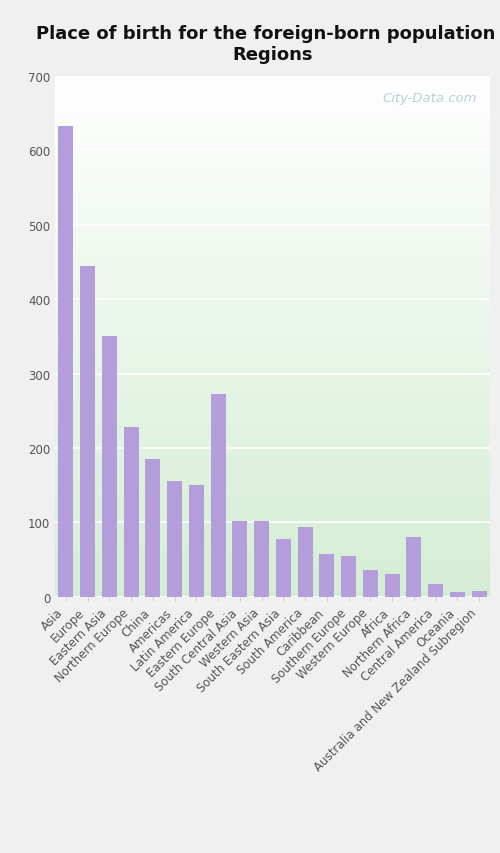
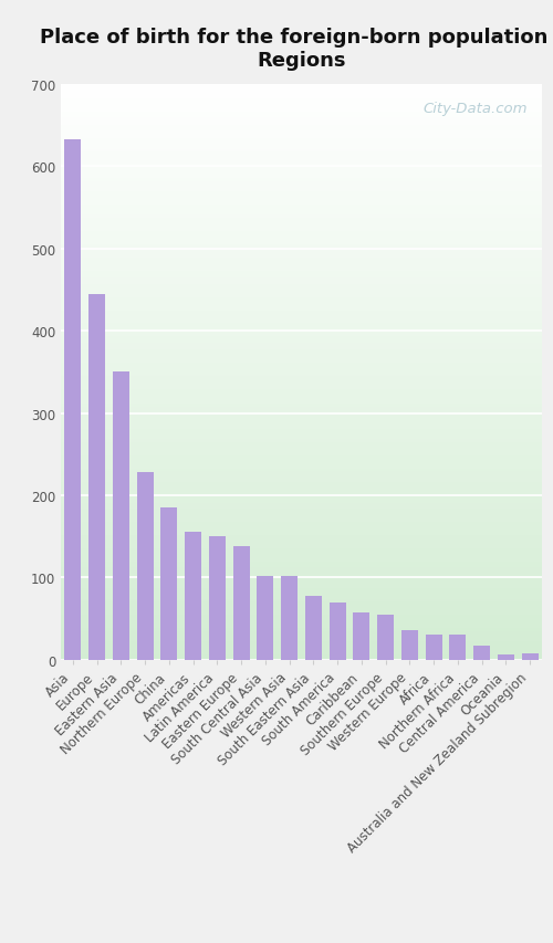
Eastern Europe: 272 -> 138
South America: 94 -> 70
Northern Africa: 80 -> 30
